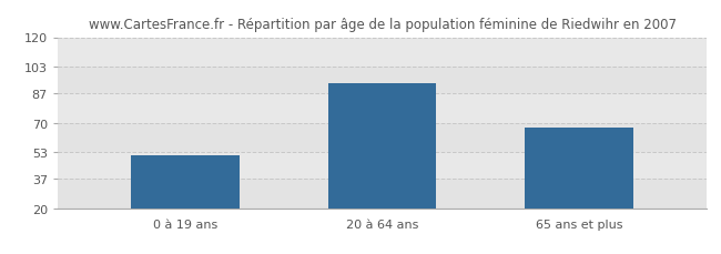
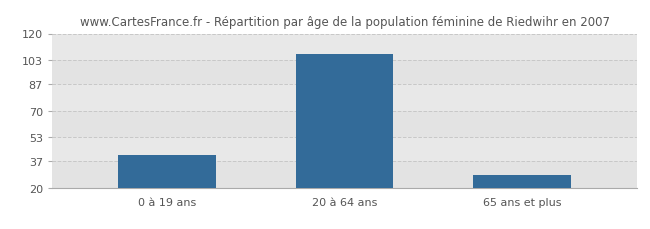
0 à 19 ans: 51 -> 41
20 à 64 ans: 93 -> 107
65 ans et plus: 67 -> 28
